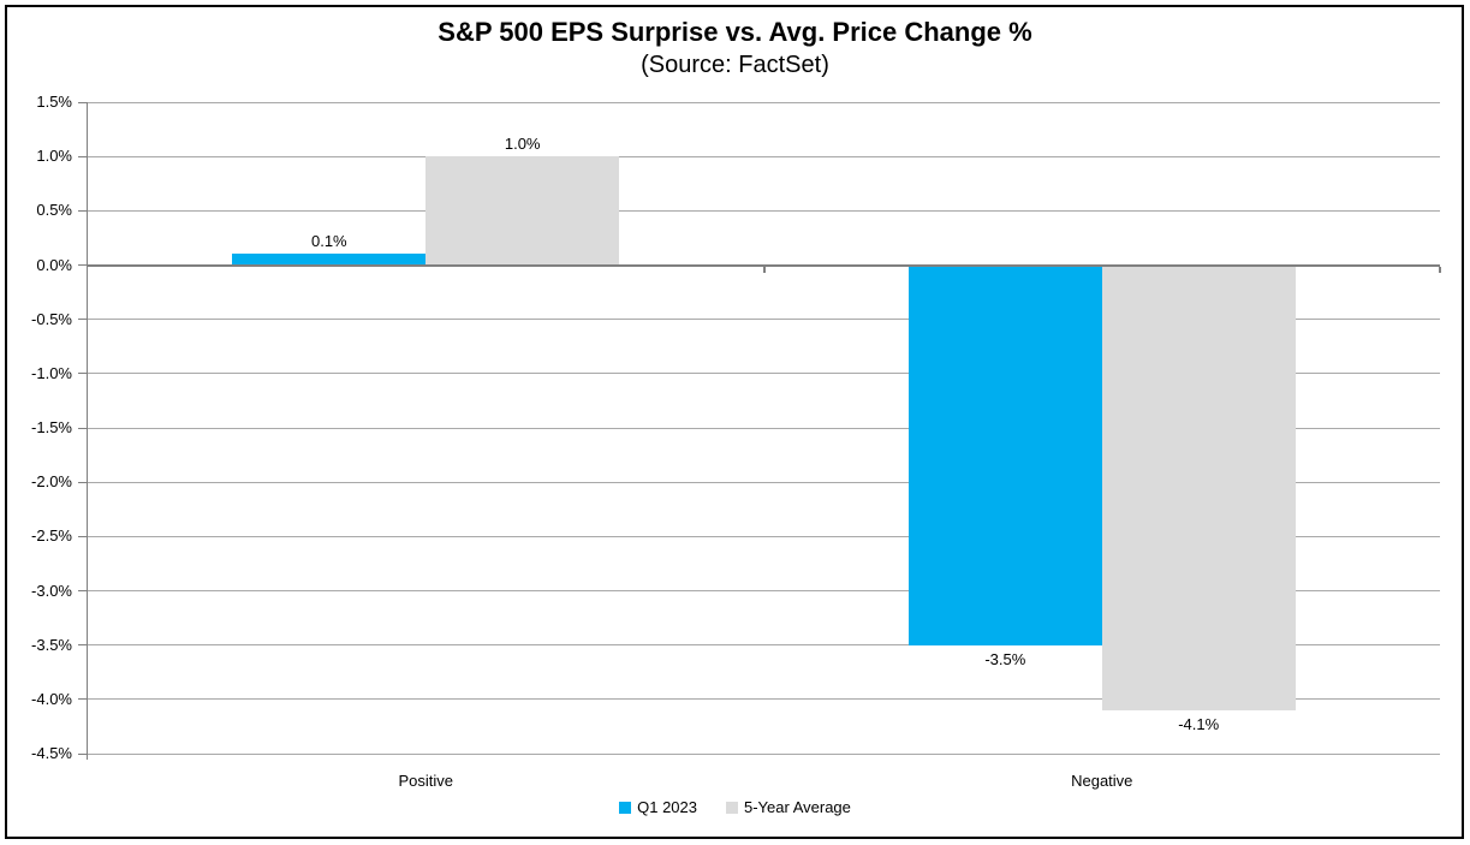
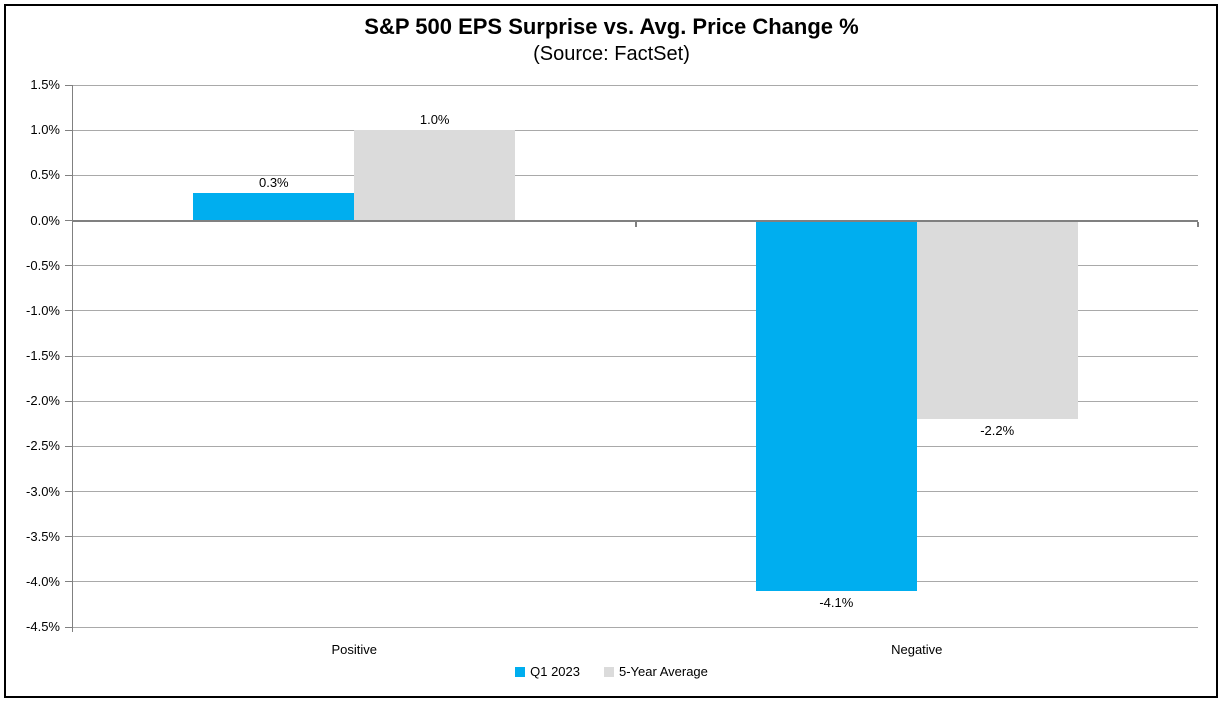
Q1 2023/Positive: 0.1% -> 0.3%
Q1 2023/Negative: -3.5% -> -4.1%
5-Year Average/Negative: -4.1% -> -2.2%
